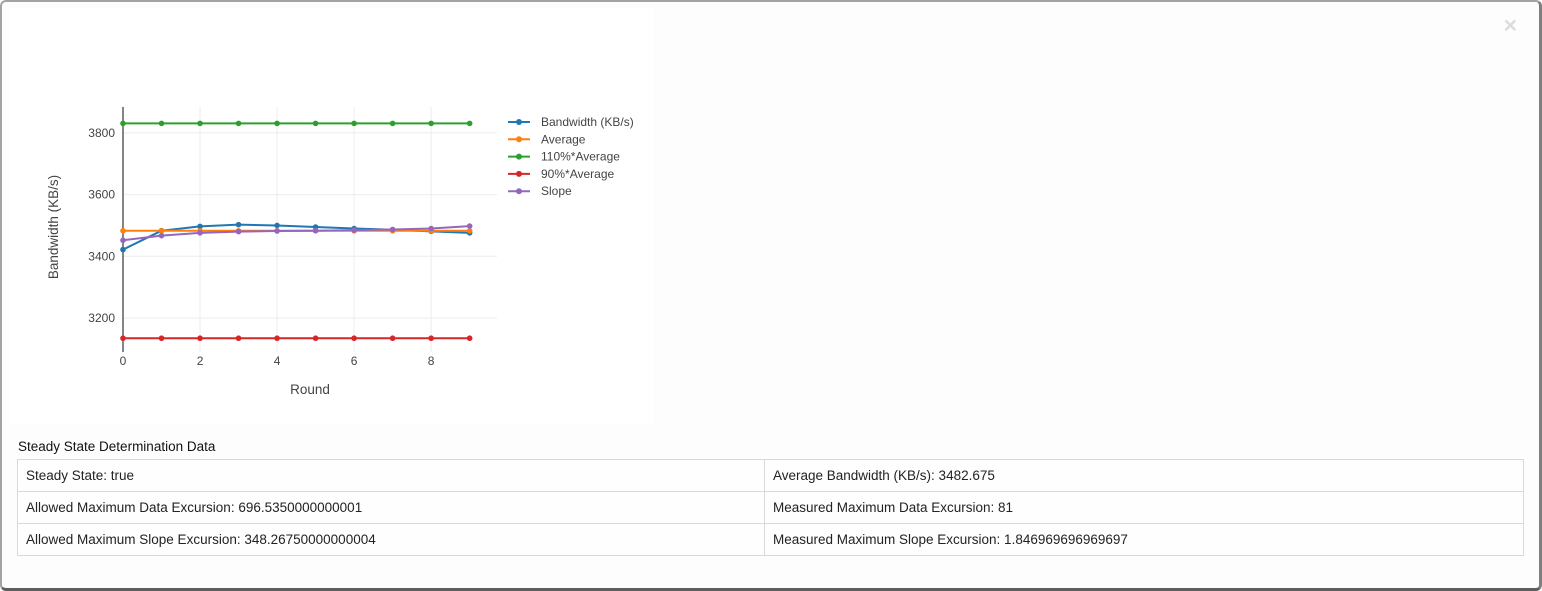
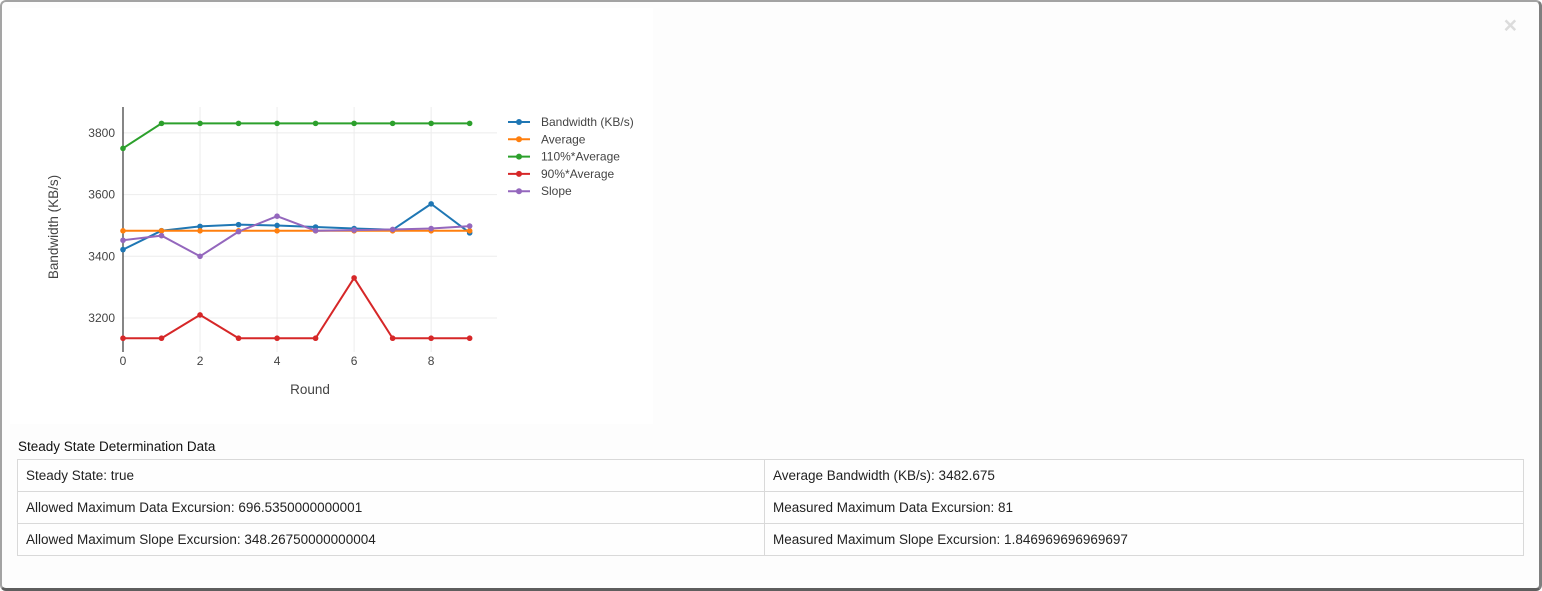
110%*Average/0: 3830 -> 3750
90%*Average/2: 3130 -> 3210
Slope/2: 3480 -> 3400
Slope/4: 3480 -> 3530
90%*Average/6: 3130 -> 3330
Bandwidth (KB/s)/8: 3480 -> 3570
